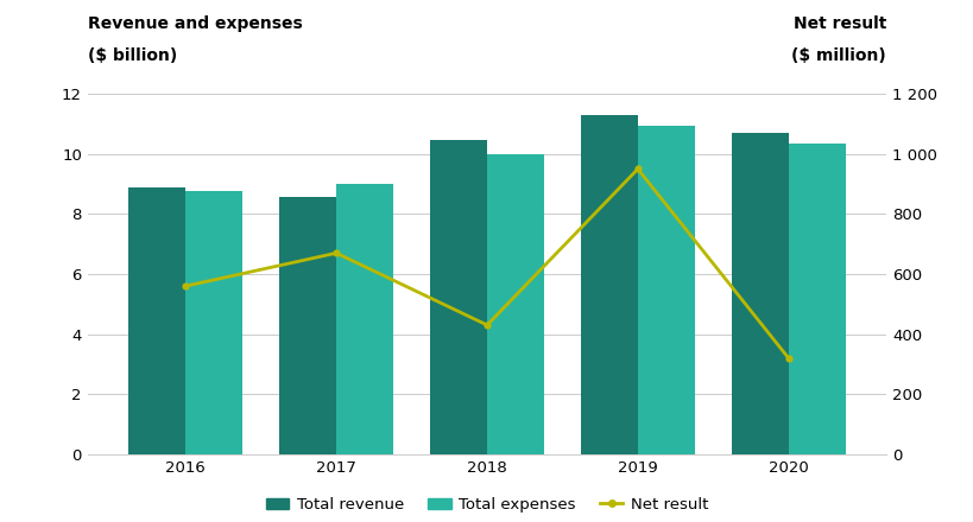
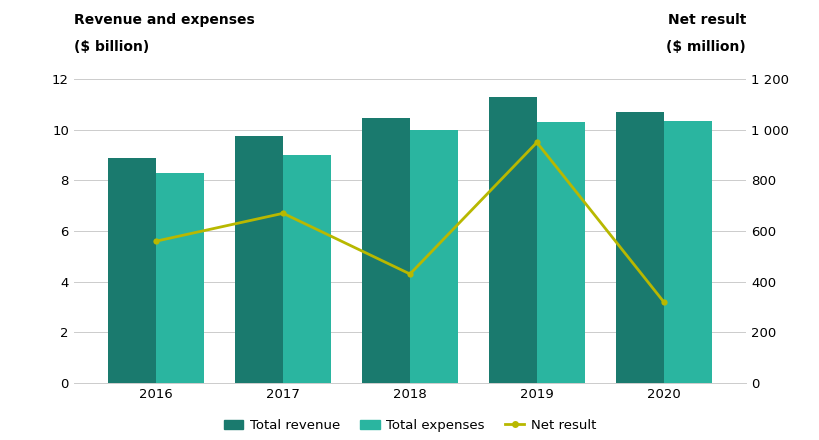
Total expenses/2016: 8.75 -> 8.30
Total revenue/2017: 8.55 -> 9.75
Total expenses/2019: 10.95 -> 10.30
